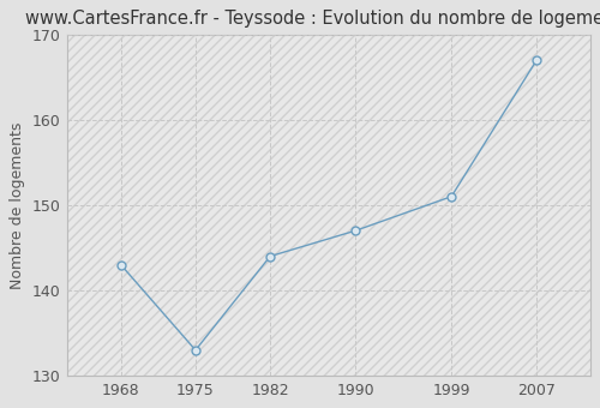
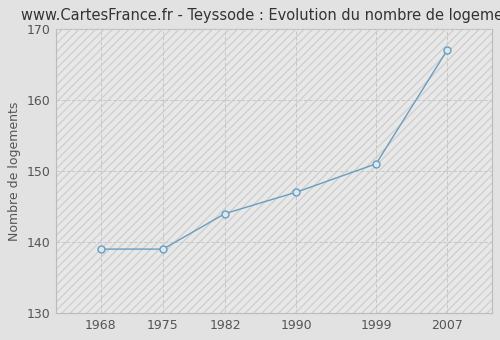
1968: 143 -> 139
1975: 133 -> 139
